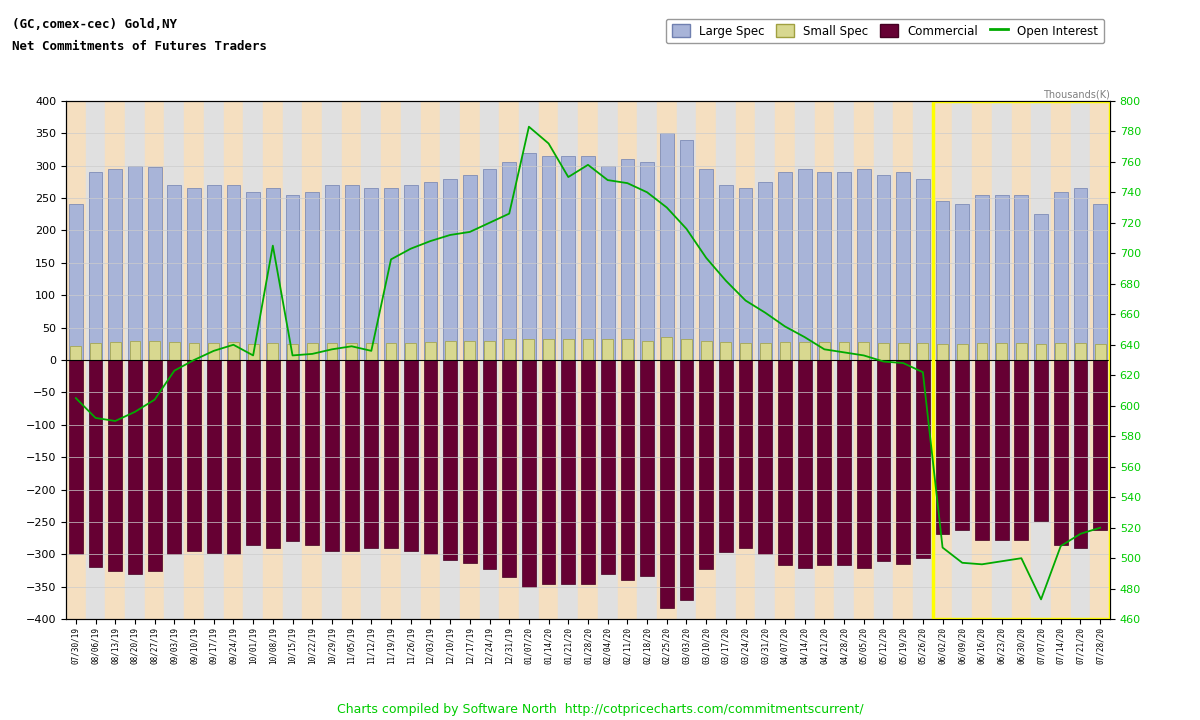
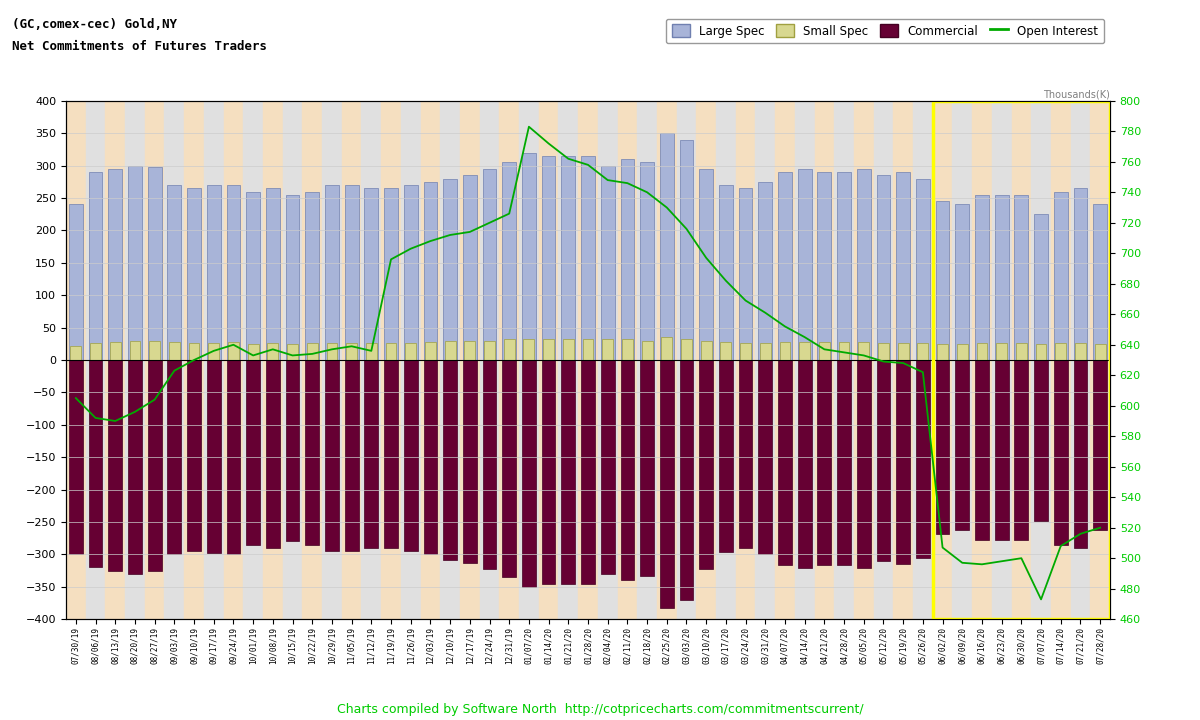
Open Interest/10/08/19: 705 -> 637
Open Interest/01/21/20: 750 -> 762
